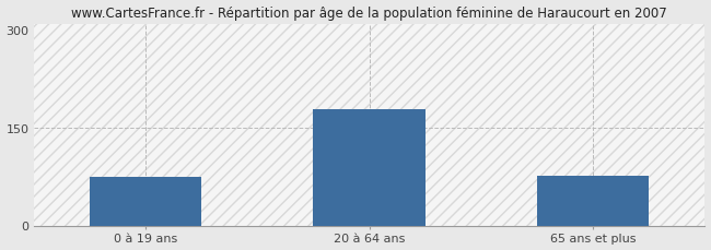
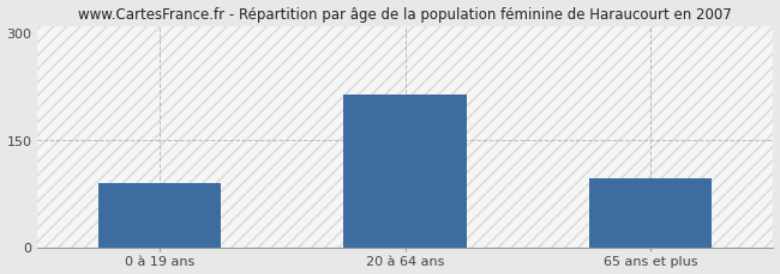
0 à 19 ans: 75 -> 90
20 à 64 ans: 178 -> 214
65 ans et plus: 77 -> 96
